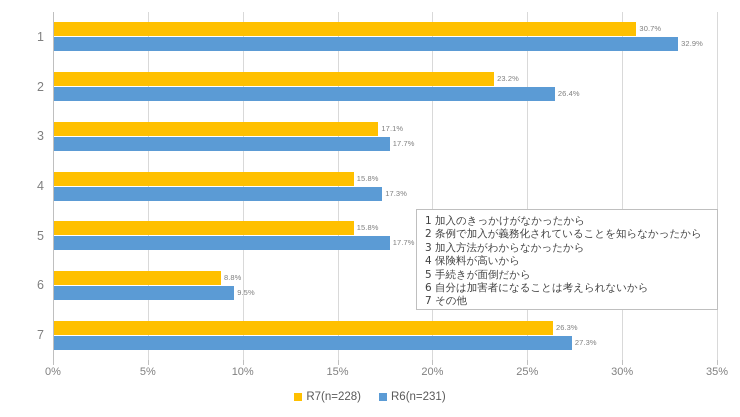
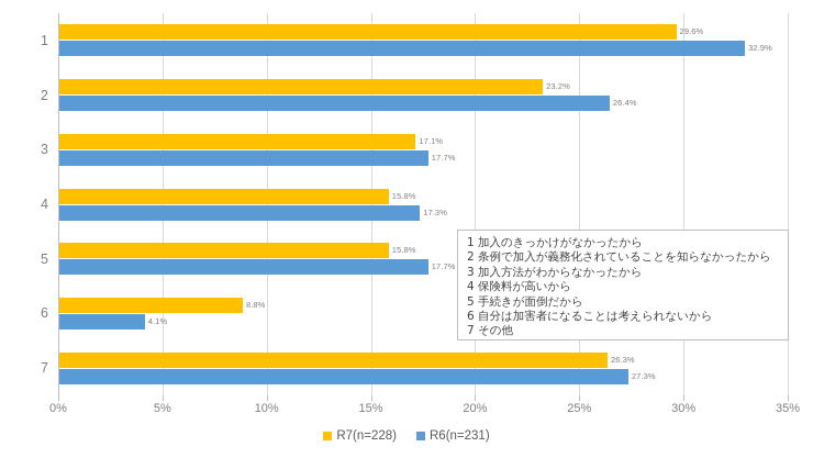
R7(n=228)/1: 30.7% -> 29.6%
R6(n=231)/6: 9.5% -> 4.1%
